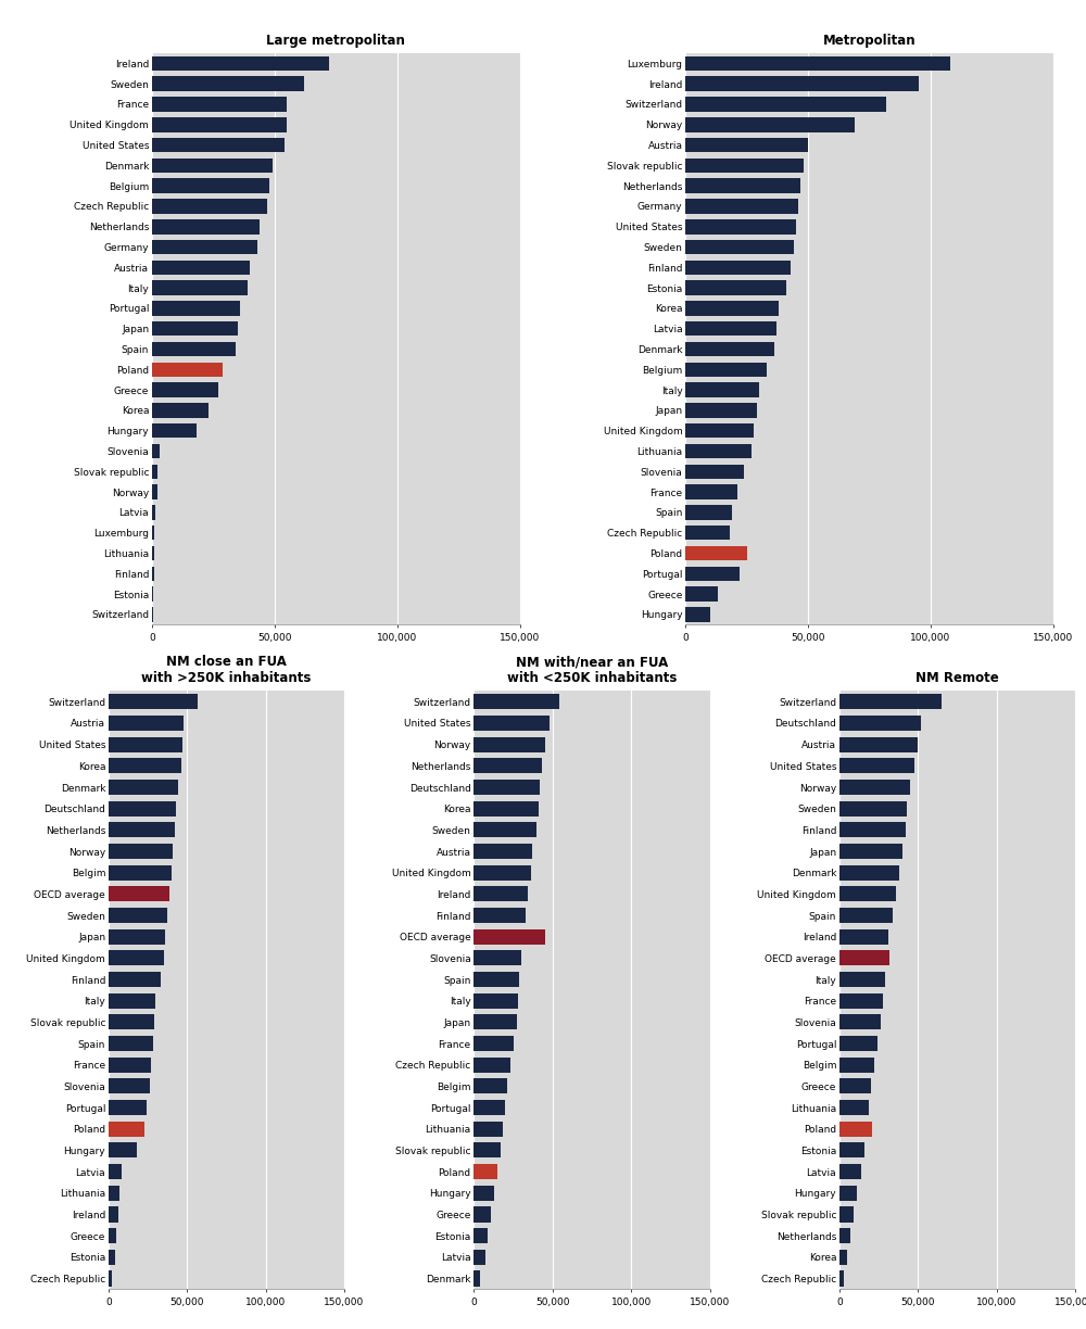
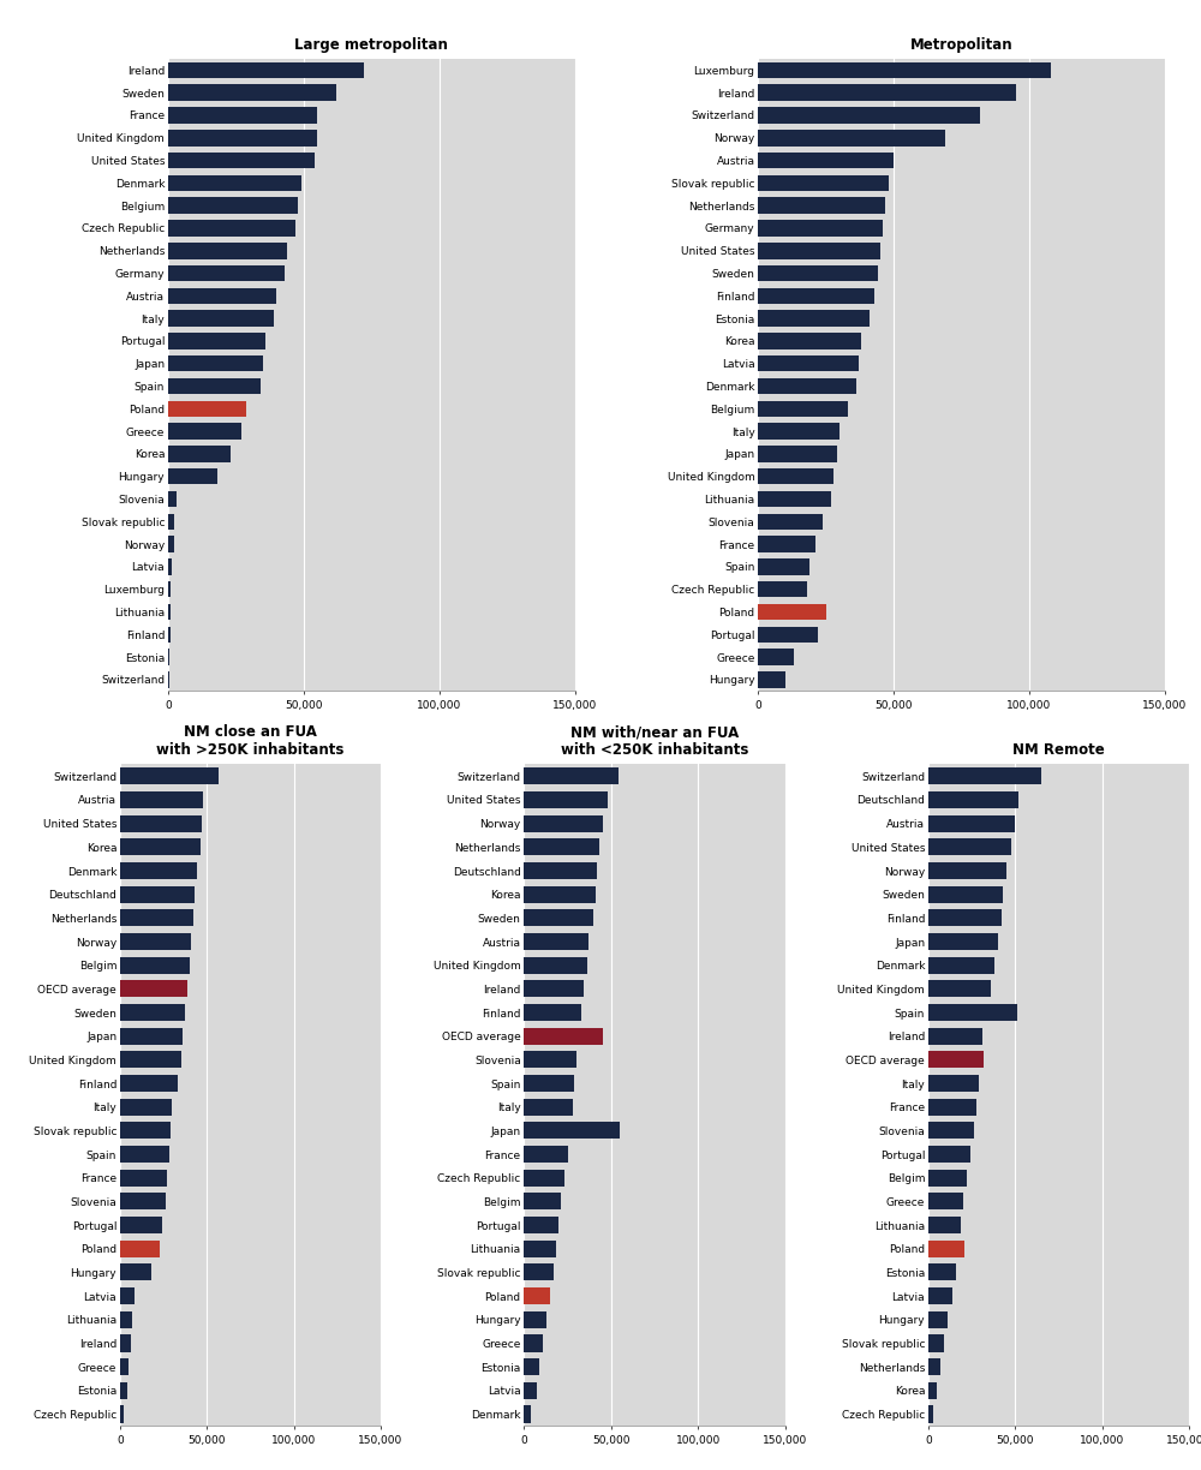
NM with/near an FUA with <250K inhabitants/Japan: 27,000 -> 55,000
NM Remote/Spain: 34,000 -> 51,000
